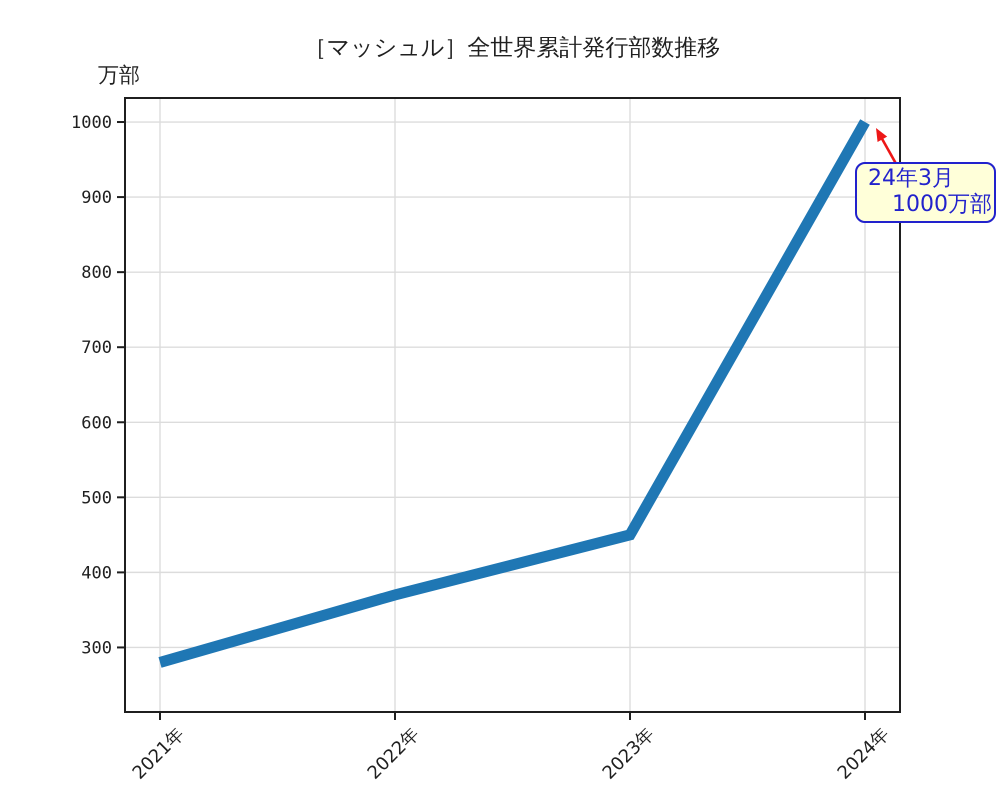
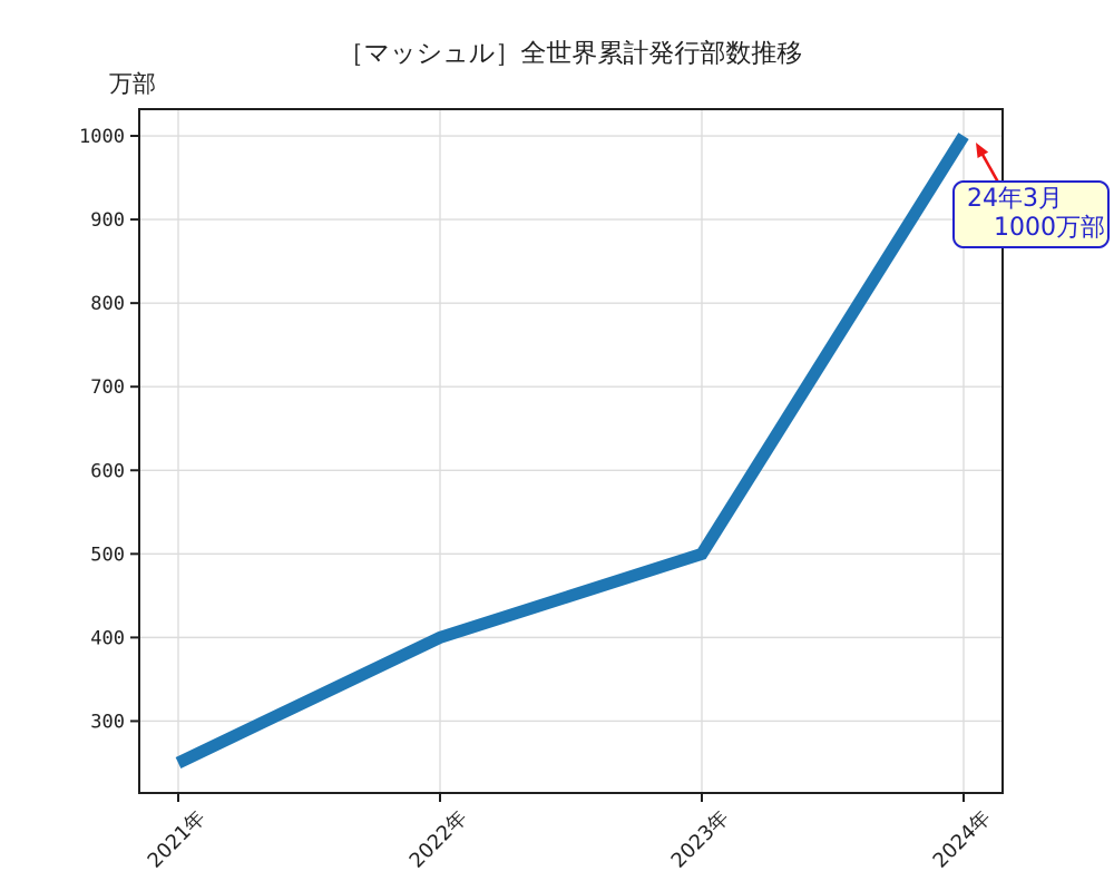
2021年: 280 -> 250
2022年: 370 -> 400
2023年: 450 -> 500
